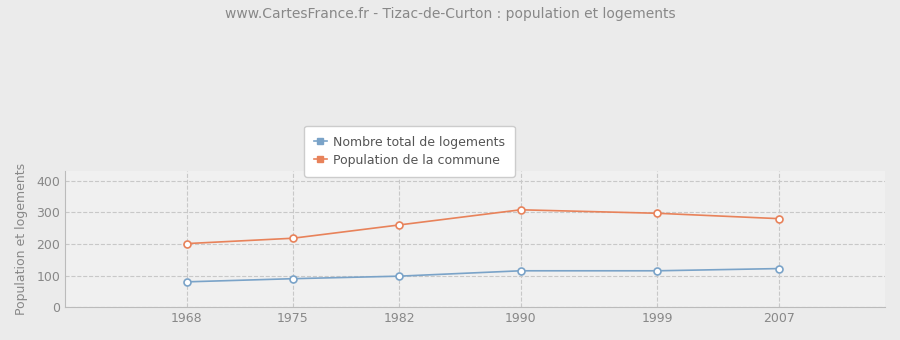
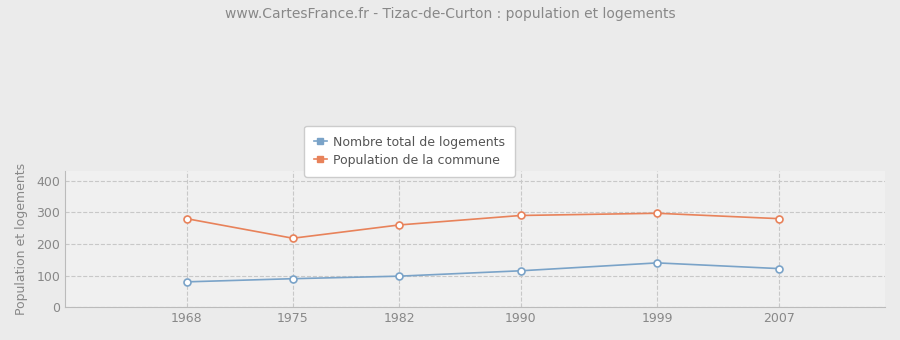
Population de la commune/1968: 201 -> 280
Population de la commune/1990: 308 -> 290
Nombre total de logements/1999: 115 -> 140
